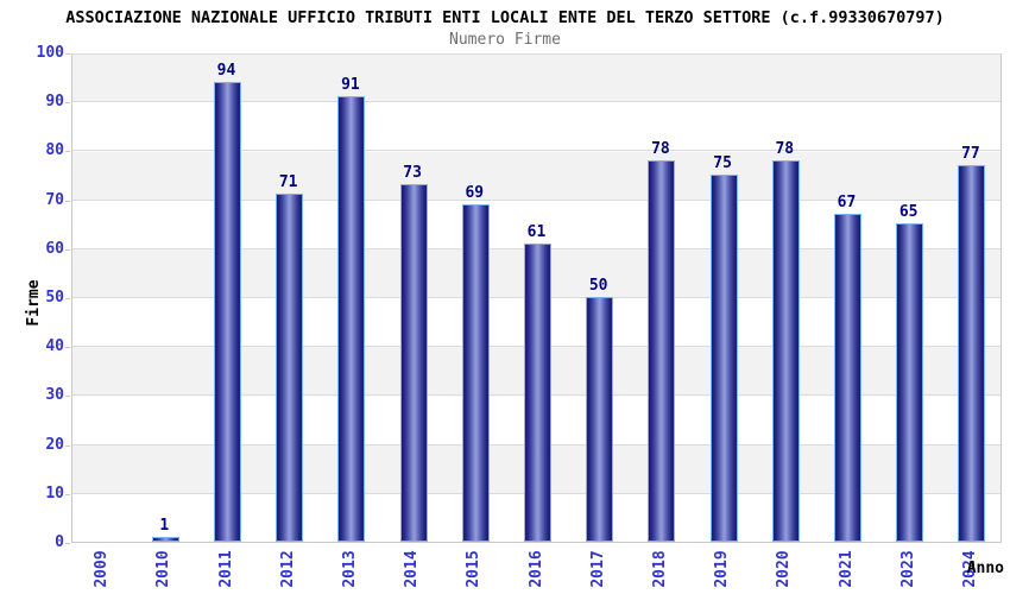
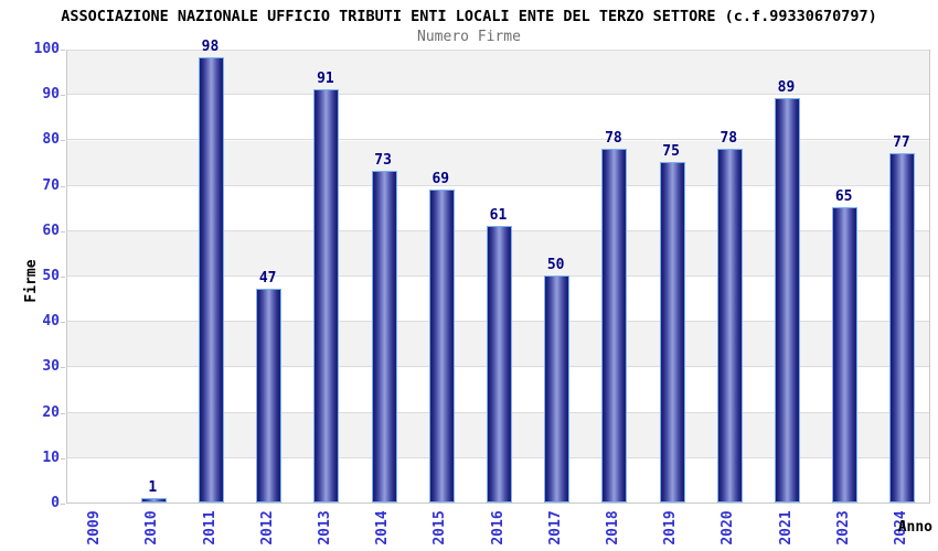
2011: 94 -> 98
2012: 71 -> 47
2021: 67 -> 89
